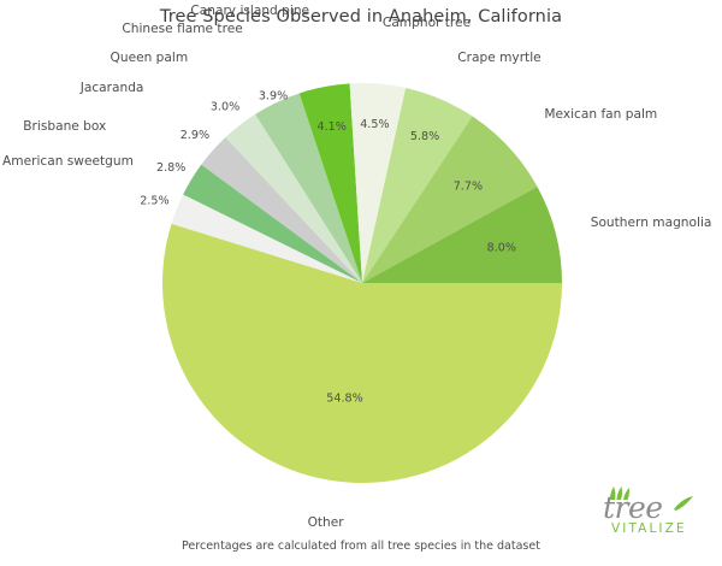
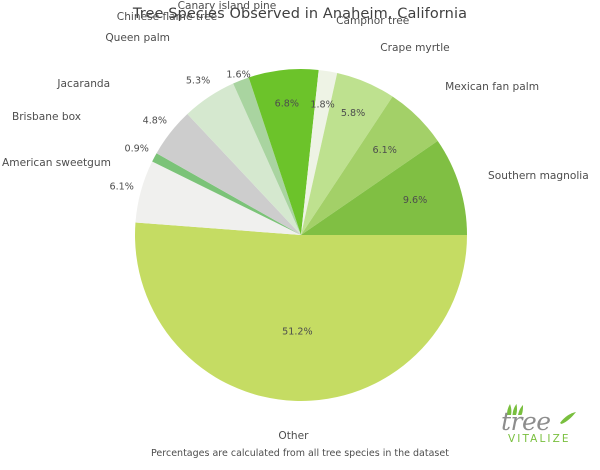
Other: 54.8% -> 51.2%
American sweetgum: 2.5% -> 6.1%
Brisbane box: 2.8% -> 0.9%
Jacaranda: 2.9% -> 4.8%
Queen palm: 3.0% -> 5.3%
Chinese flame tree: 3.9% -> 1.6%
Canary island pine: 4.1% -> 6.8%
Camphor tree: 4.5% -> 1.8%
Mexican fan palm: 7.7% -> 6.1%
Southern magnolia: 8.0% -> 9.6%
